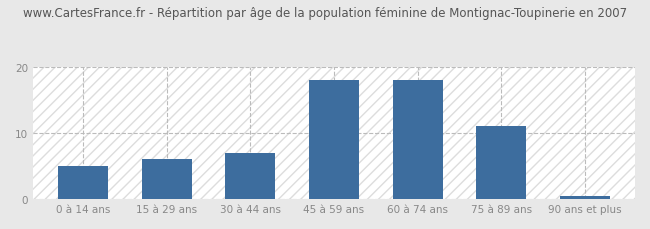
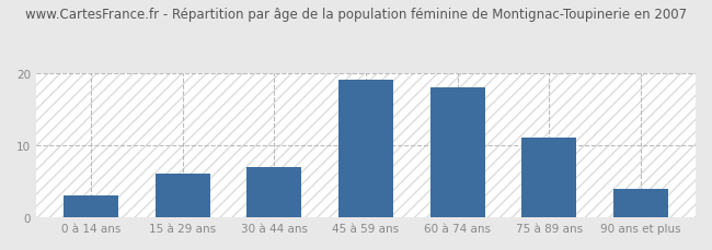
0 à 14 ans: 5.0 -> 3.0
45 à 59 ans: 18.0 -> 19.0
90 ans et plus: 0.5 -> 4.0
